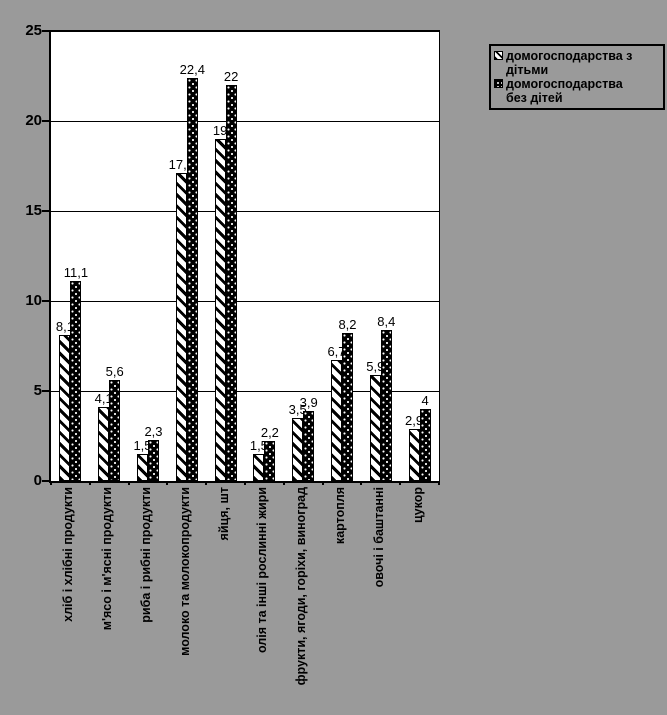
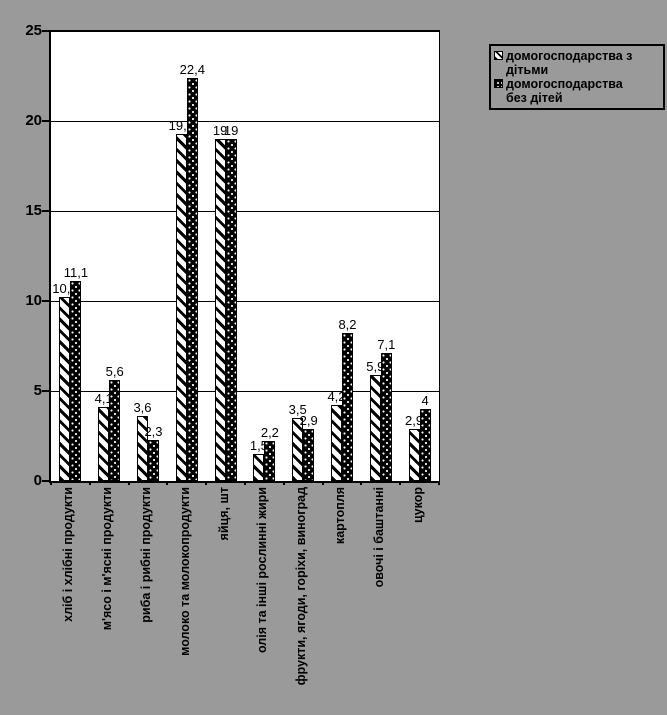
домогосподарства з дітьми/хліб і хлібні продукти: 8,1 -> 10,2
домогосподарства з дітьми/риба і рибні продукти: 1,5 -> 3,6
домогосподарства з дітьми/молоко та молокопродукти: 17,1 -> 19,3
домогосподарства без дітей/яйця, шт: 22 -> 19
домогосподарства без дітей/фрукти, ягоди, горіхи, виноград: 3,9 -> 2,9
домогосподарства з дітьми/картопля: 6,7 -> 4,2
домогосподарства без дітей/овочі і баштанні: 8,4 -> 7,1
